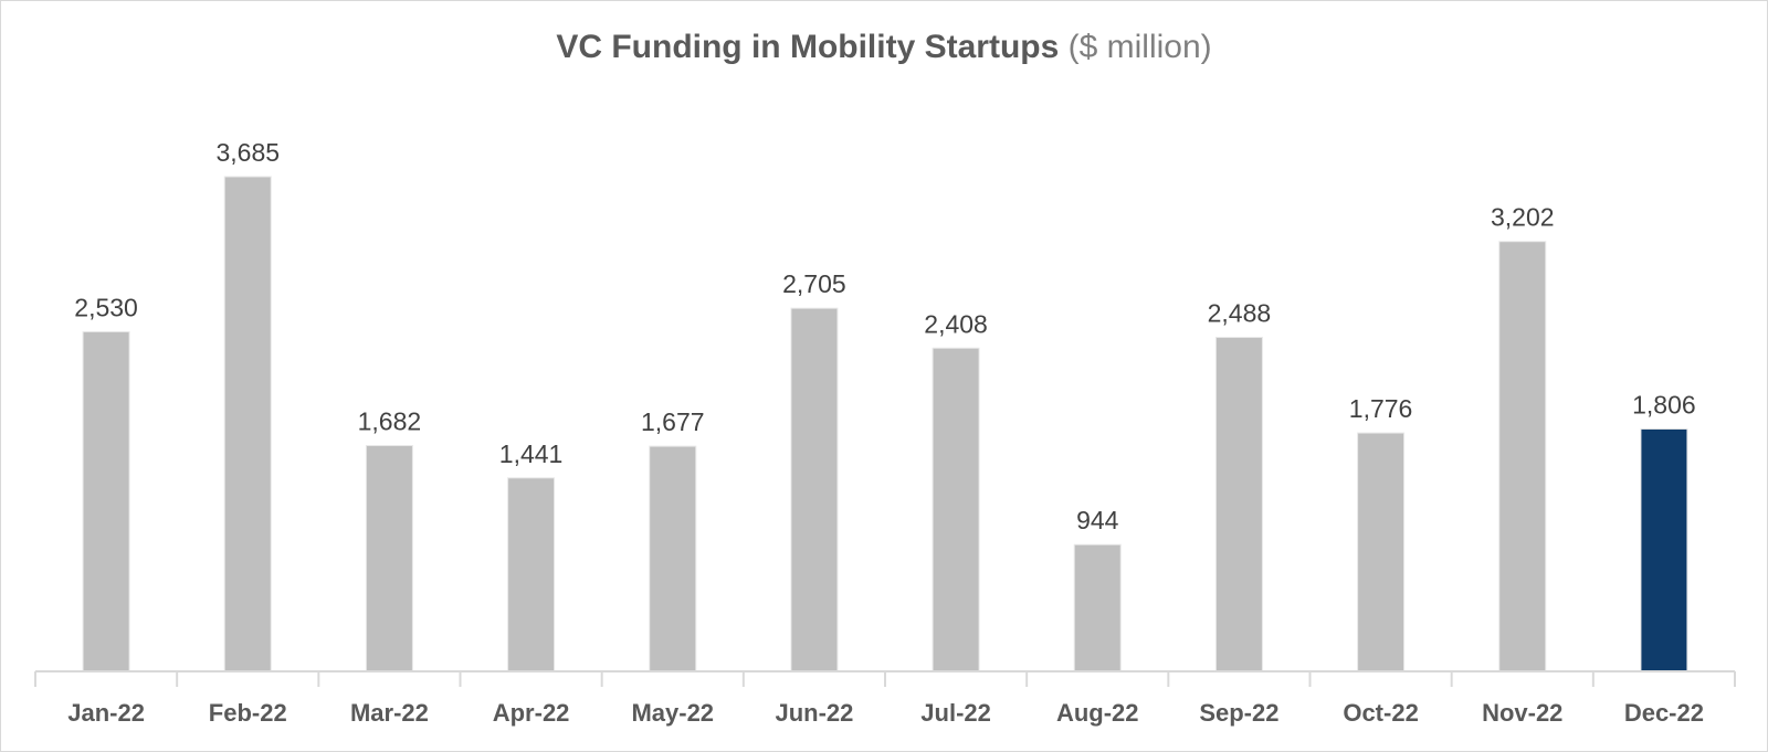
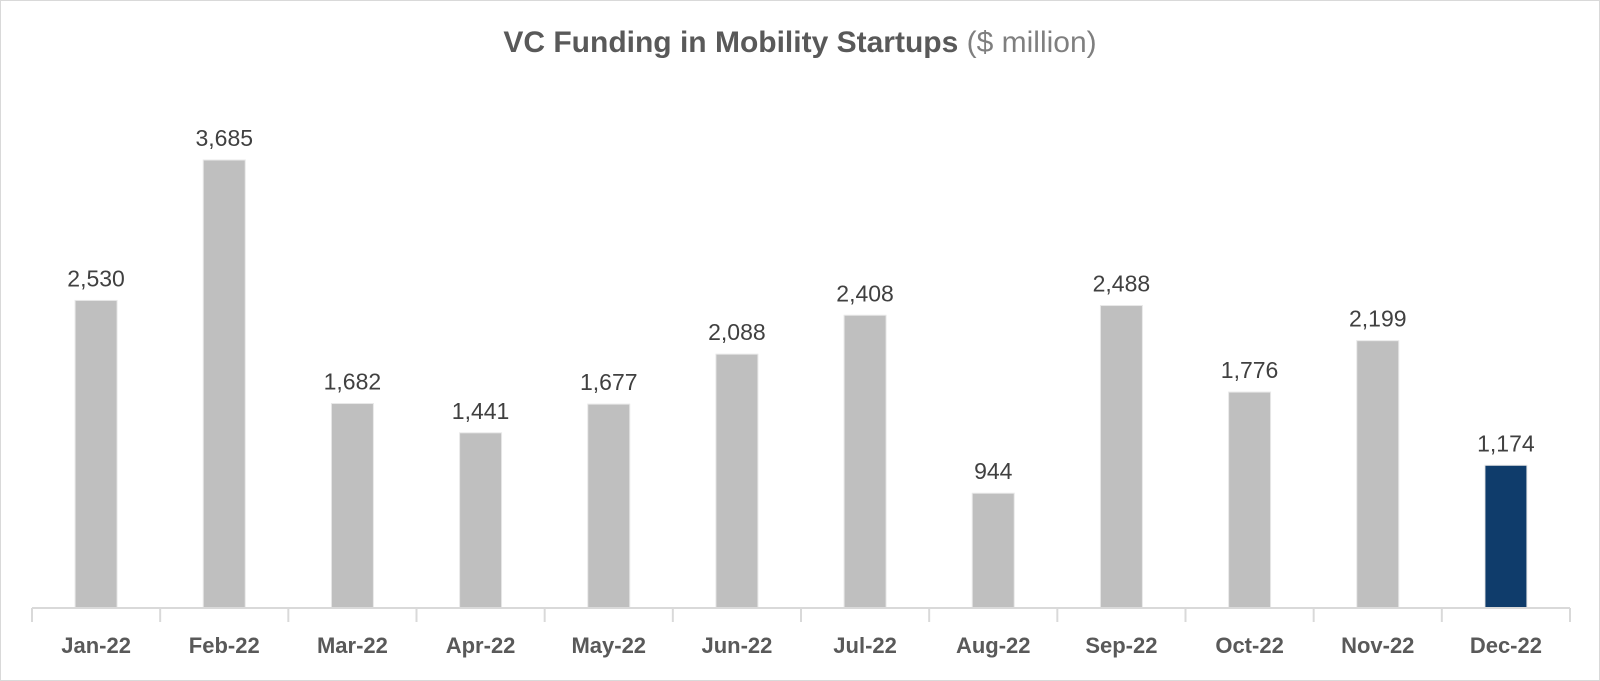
Jun-22: 2,705 -> 2,088
Nov-22: 3,202 -> 2,199
Dec-22: 1,806 -> 1,174
